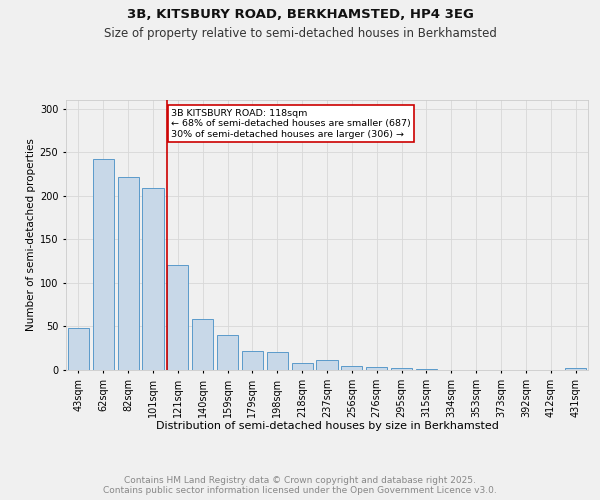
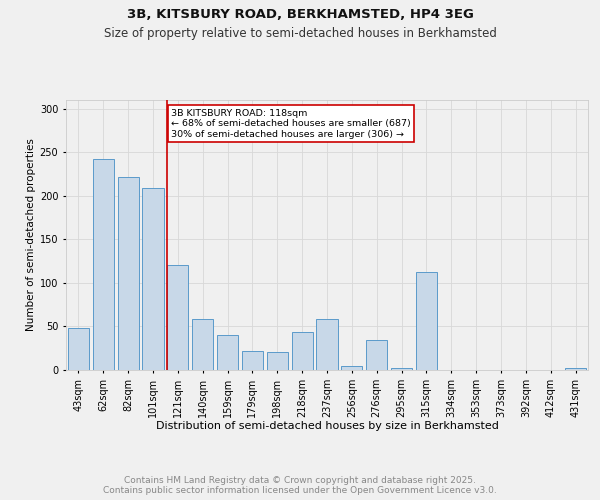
218sqm: 8 -> 44
237sqm: 11 -> 58
276sqm: 4 -> 34
315sqm: 1 -> 112
